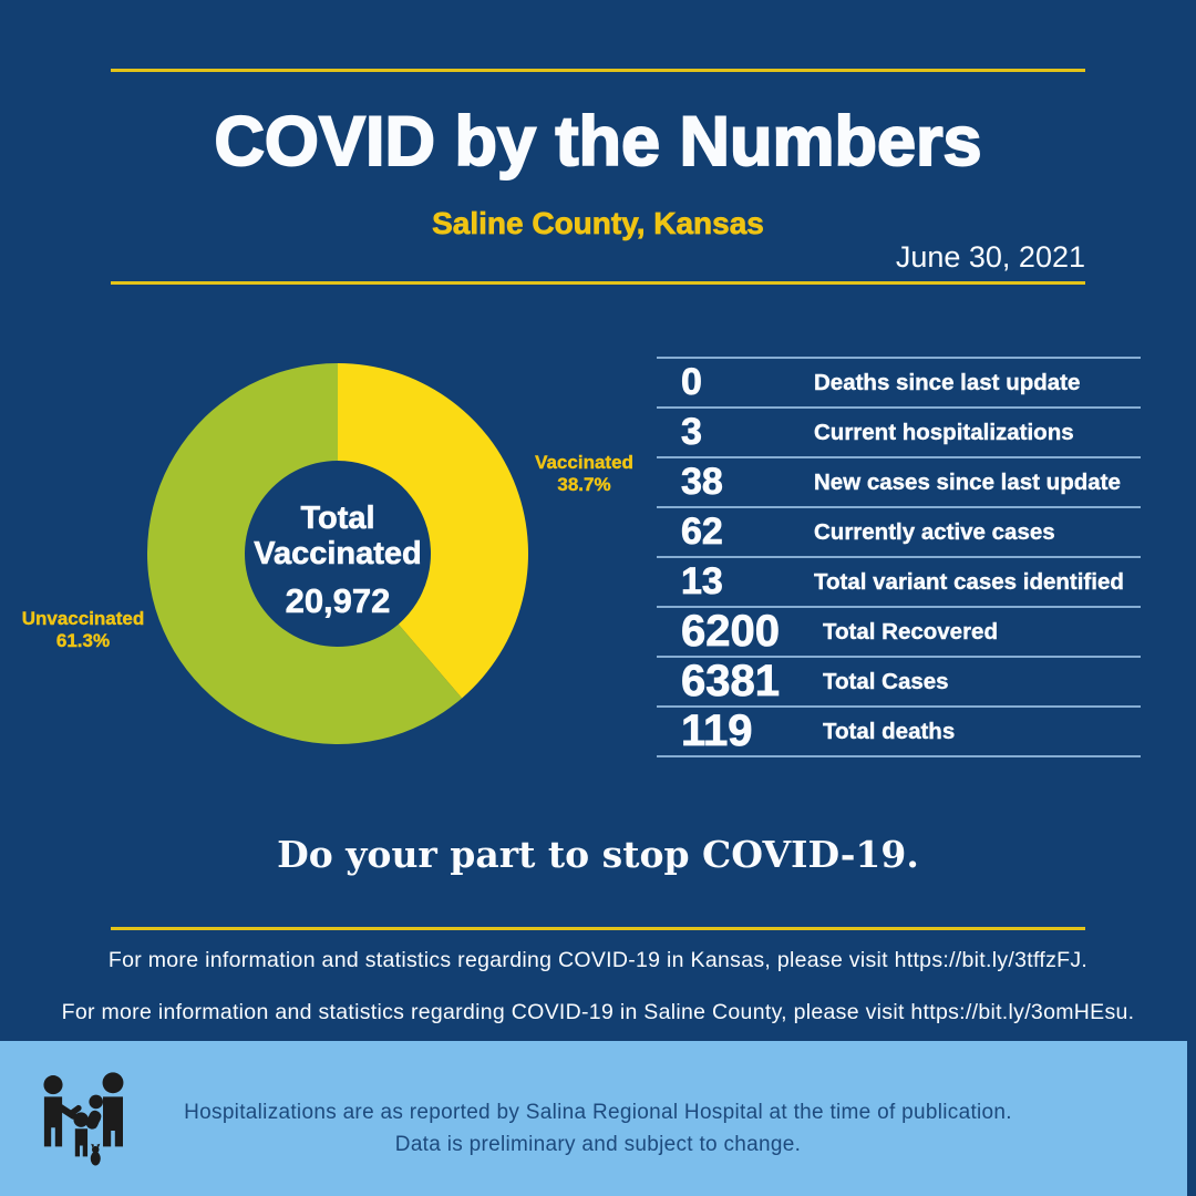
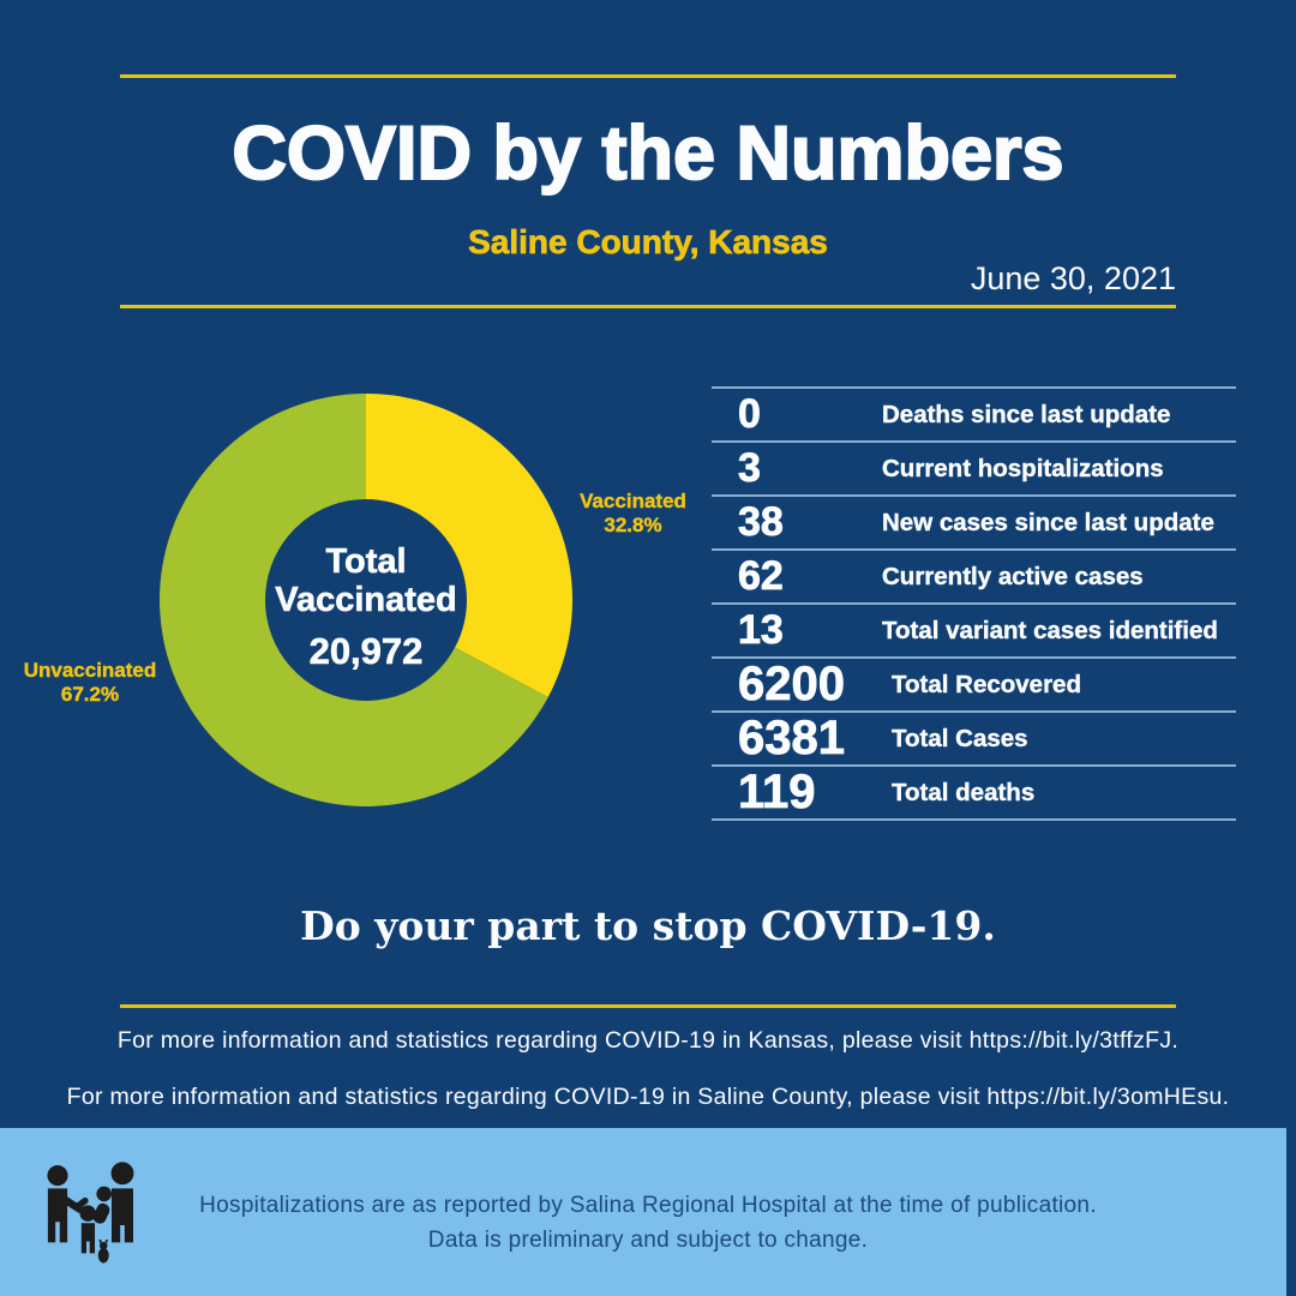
Vaccinated: 38.7% -> 32.8%
Unvaccinated: 61.3% -> 67.2%
